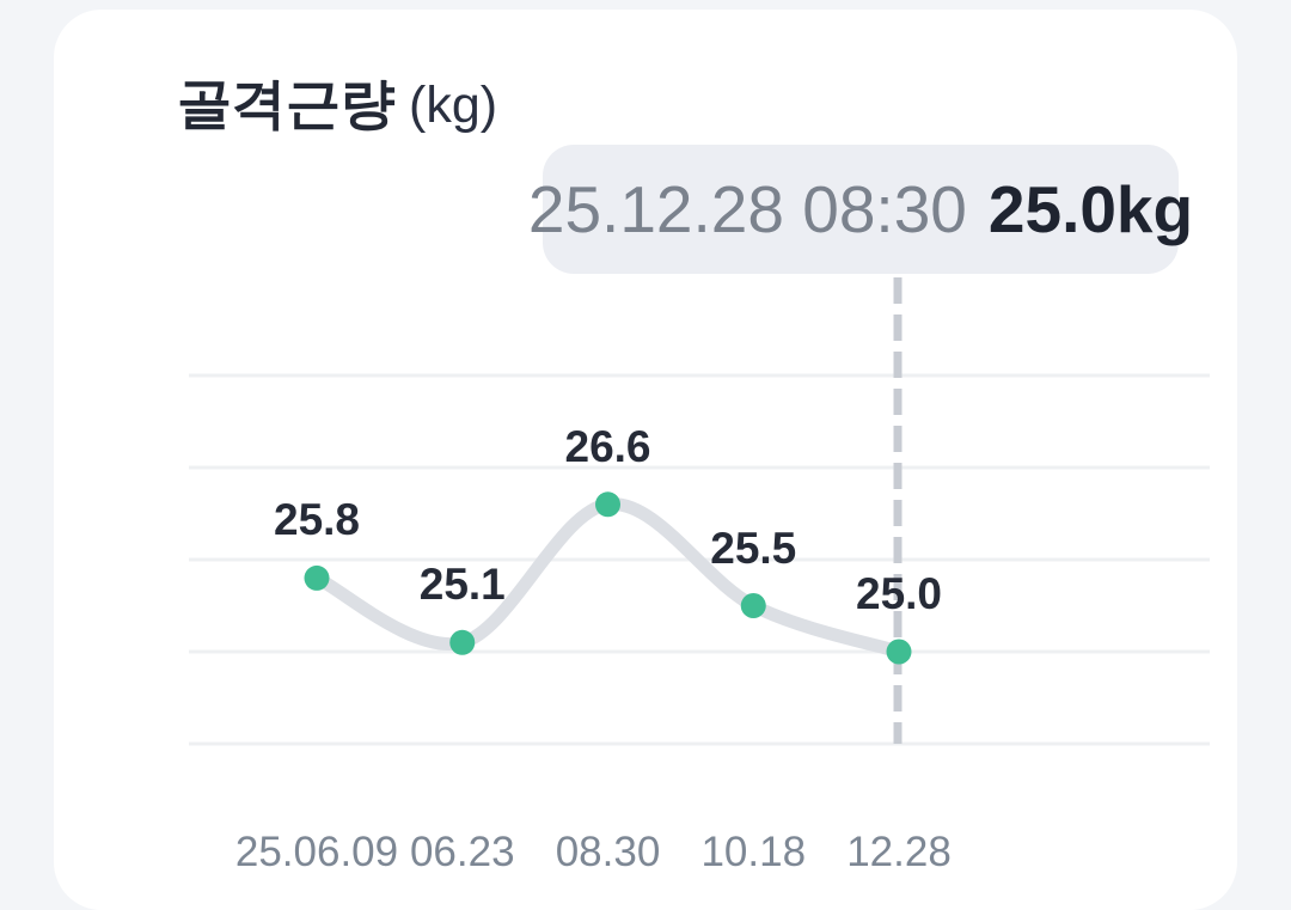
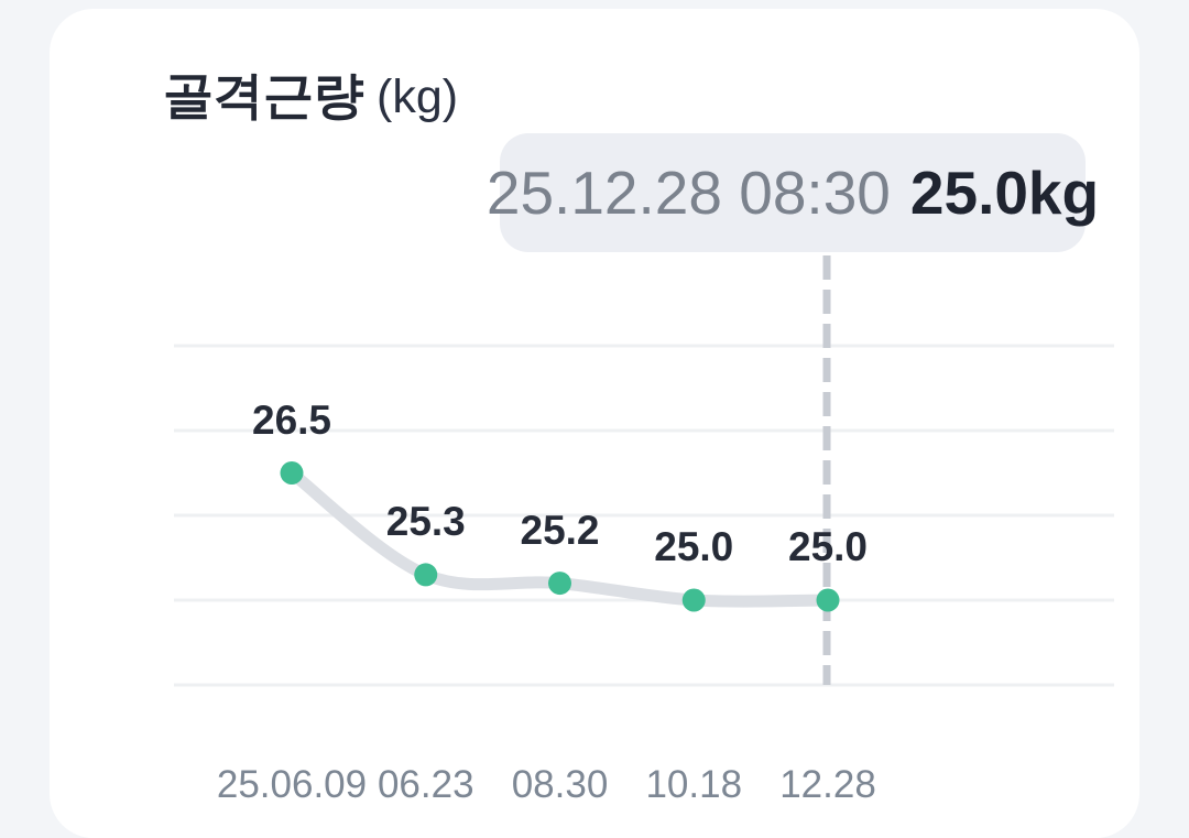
25.06.09: 25.8 -> 26.5
06.23: 25.1 -> 25.3
08.30: 26.6 -> 25.2
10.18: 25.5 -> 25.0
